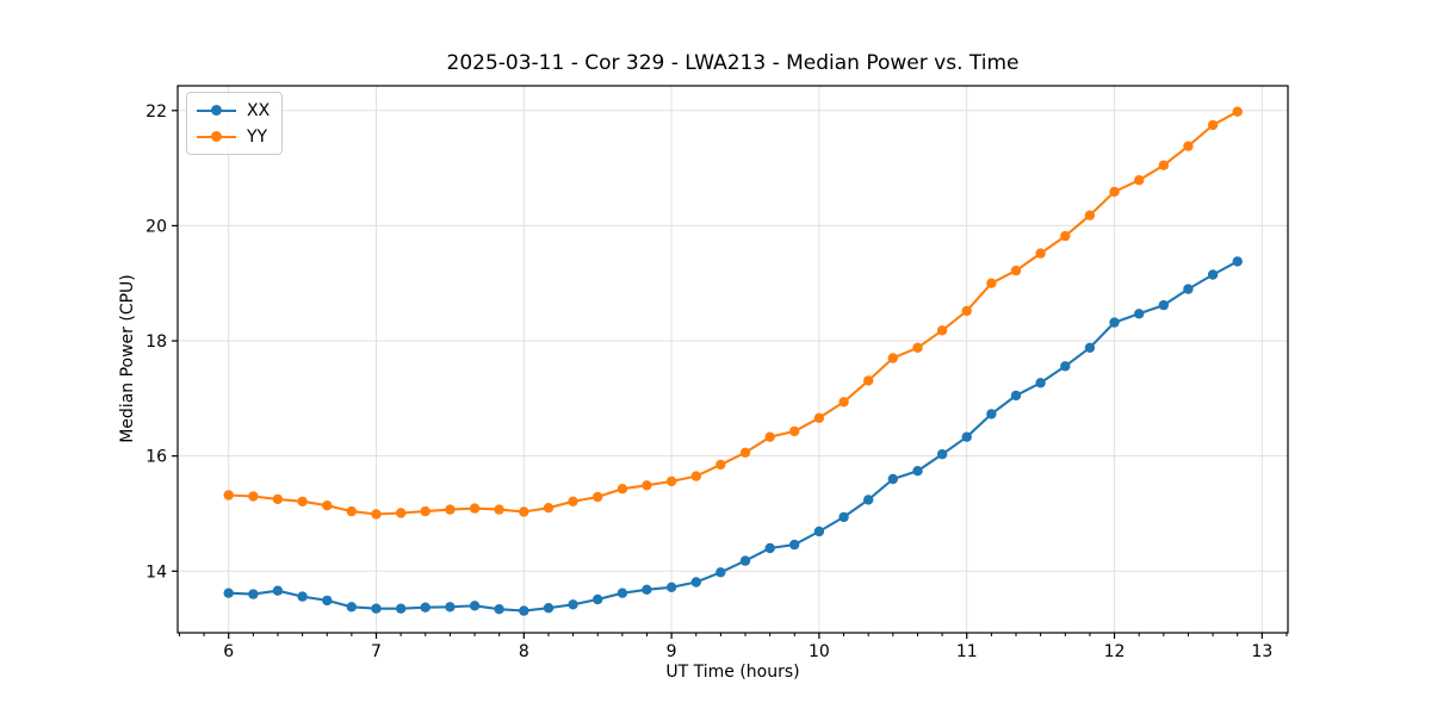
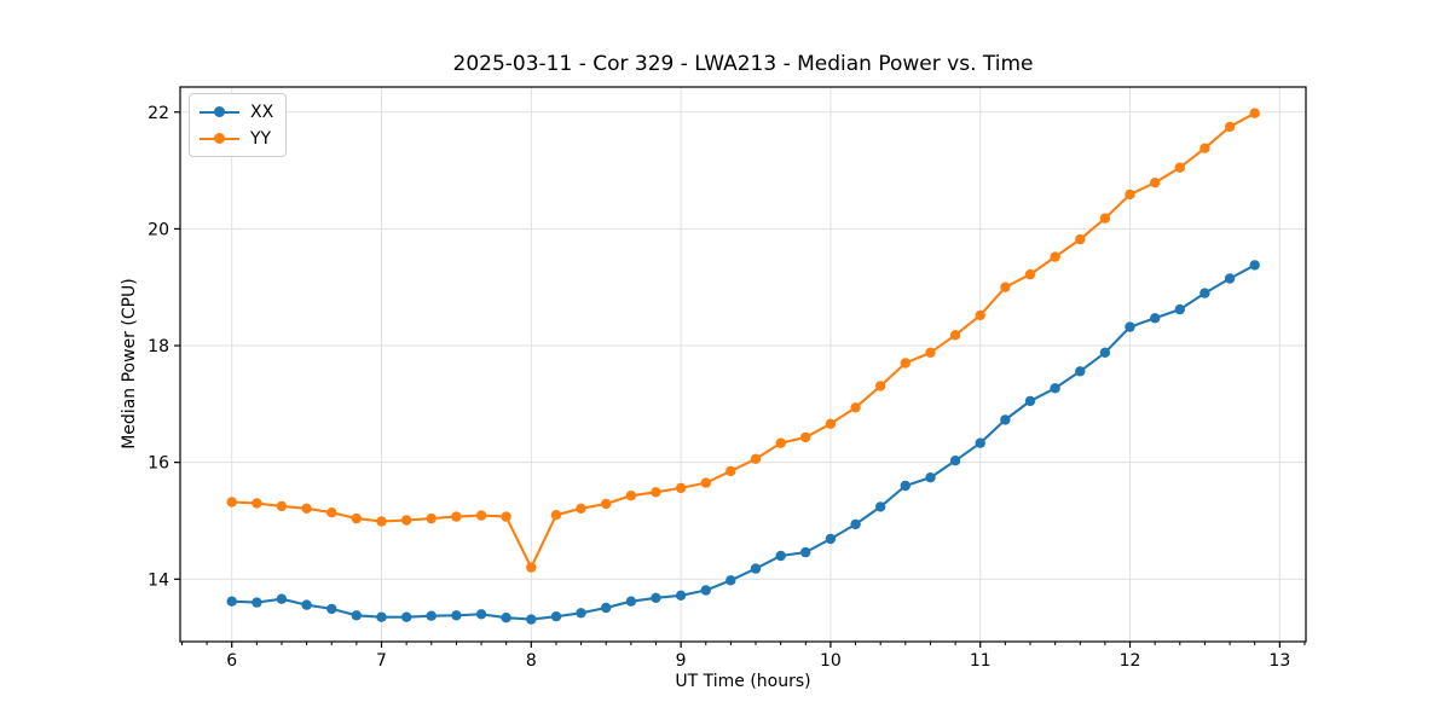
YY/8: 15.0 -> 14.2
